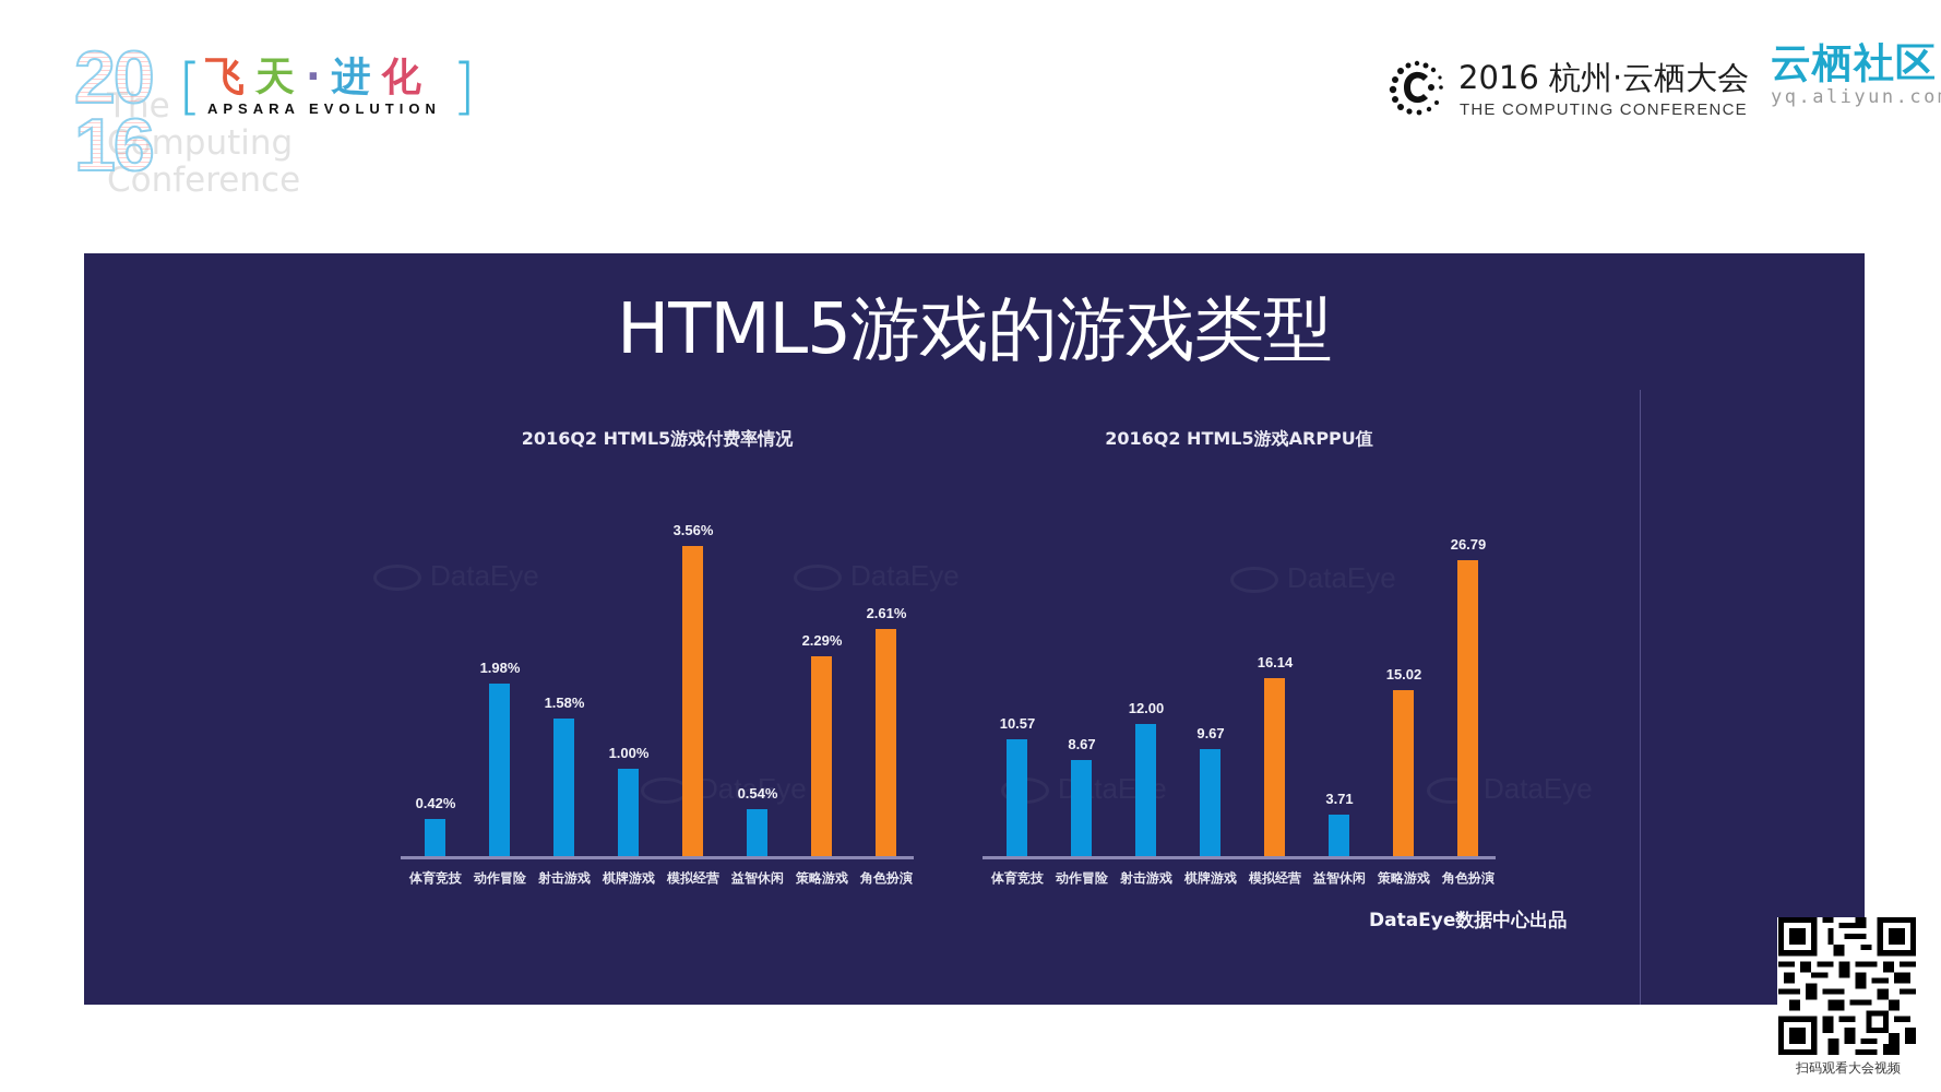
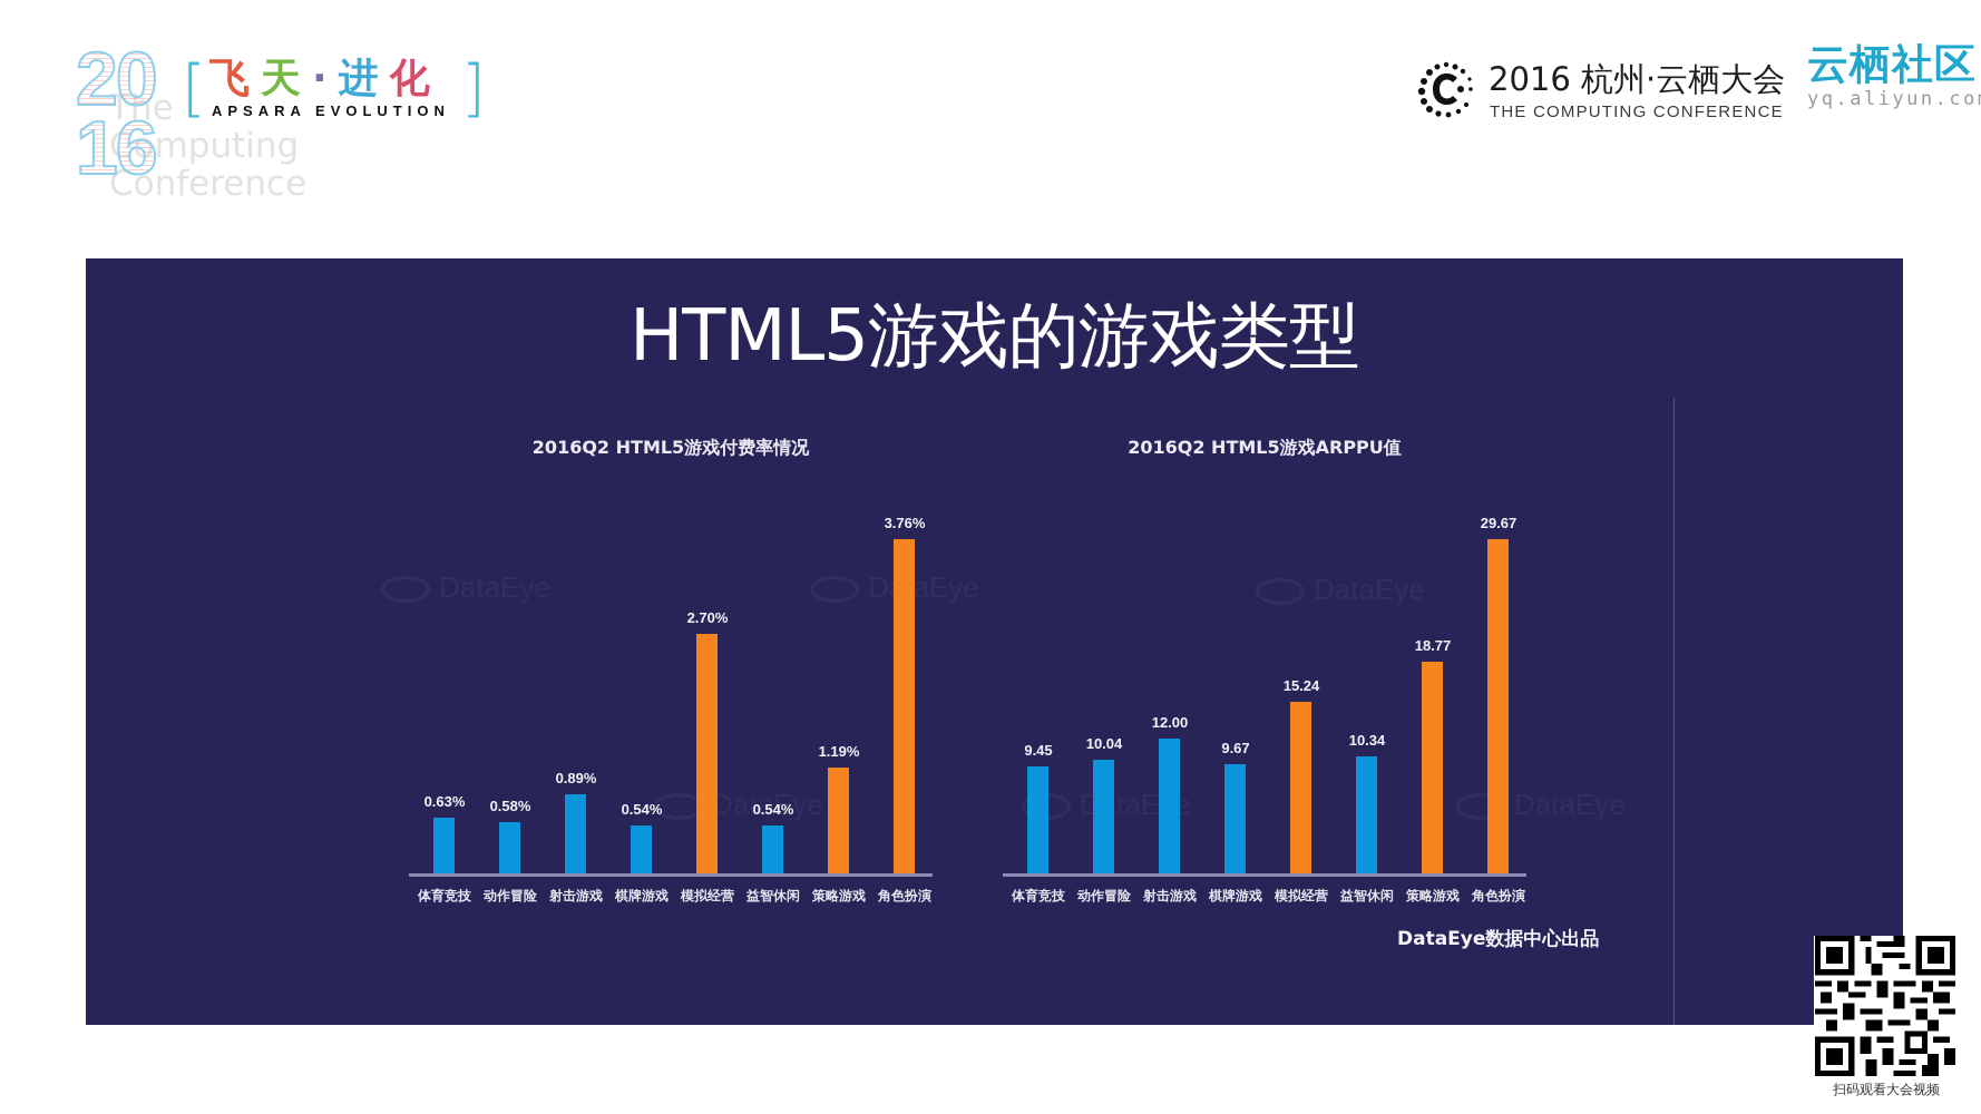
2016Q2 HTML5游戏付费率情况/体育竞技: 0.42% -> 0.63%
2016Q2 HTML5游戏付费率情况/动作冒险: 1.98% -> 0.58%
2016Q2 HTML5游戏付费率情况/射击游戏: 1.58% -> 0.89%
2016Q2 HTML5游戏付费率情况/棋牌游戏: 1.00% -> 0.54%
2016Q2 HTML5游戏付费率情况/模拟经营: 3.56% -> 2.70%
2016Q2 HTML5游戏付费率情况/策略游戏: 2.29% -> 1.19%
2016Q2 HTML5游戏付费率情况/角色扮演: 2.61% -> 3.76%
2016Q2 HTML5游戏ARPPU值/体育竞技: 10.57 -> 9.45
2016Q2 HTML5游戏ARPPU值/动作冒险: 8.67 -> 10.04
2016Q2 HTML5游戏ARPPU值/模拟经营: 16.14 -> 15.24
2016Q2 HTML5游戏ARPPU值/益智休闲: 3.71 -> 10.34
2016Q2 HTML5游戏ARPPU值/策略游戏: 15.02 -> 18.77
2016Q2 HTML5游戏ARPPU值/角色扮演: 26.79 -> 29.67
